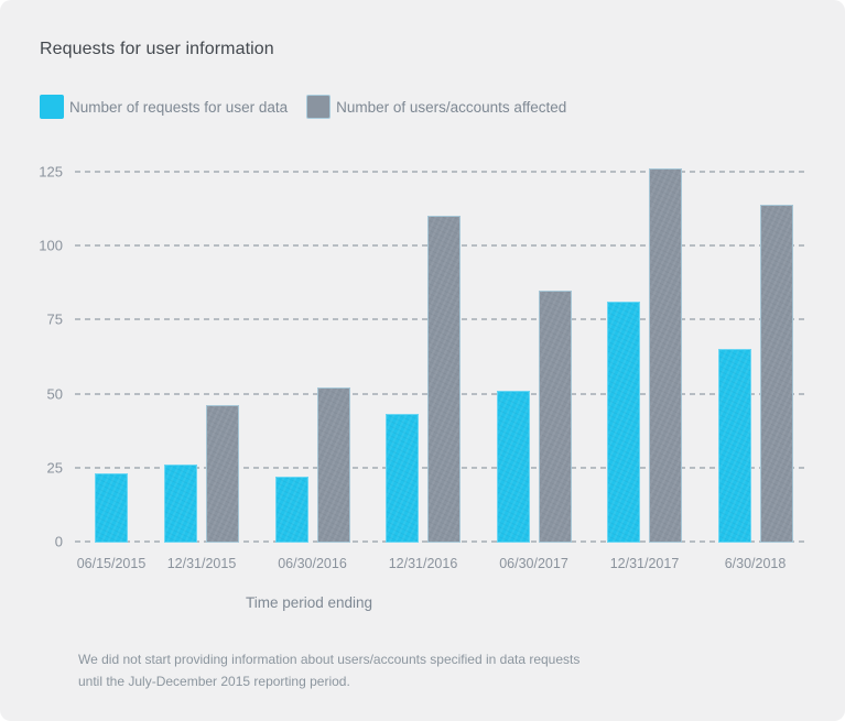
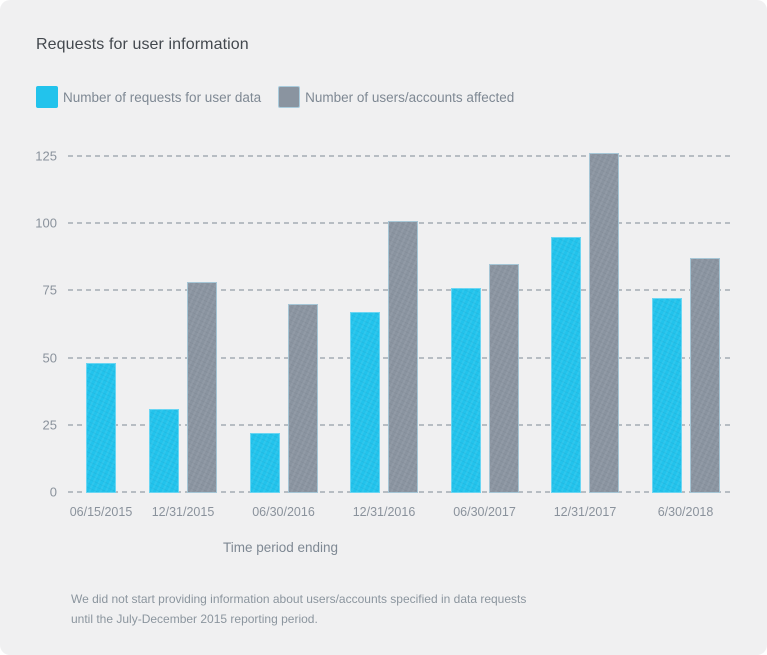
Number of requests for user data/06/15/2015: 23 -> 48
Number of requests for user data/12/31/2015: 26 -> 31
Number of users/accounts affected/12/31/2015: 46 -> 78
Number of users/accounts affected/06/30/2016: 52 -> 70
Number of requests for user data/12/31/2016: 43 -> 67
Number of users/accounts affected/12/31/2016: 110 -> 101
Number of requests for user data/06/30/2017: 51 -> 76
Number of requests for user data/12/31/2017: 81 -> 95
Number of requests for user data/6/30/2018: 65 -> 72
Number of users/accounts affected/6/30/2018: 114 -> 87
